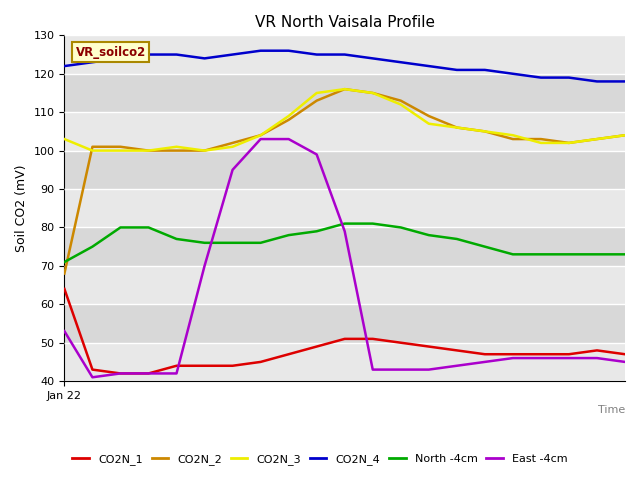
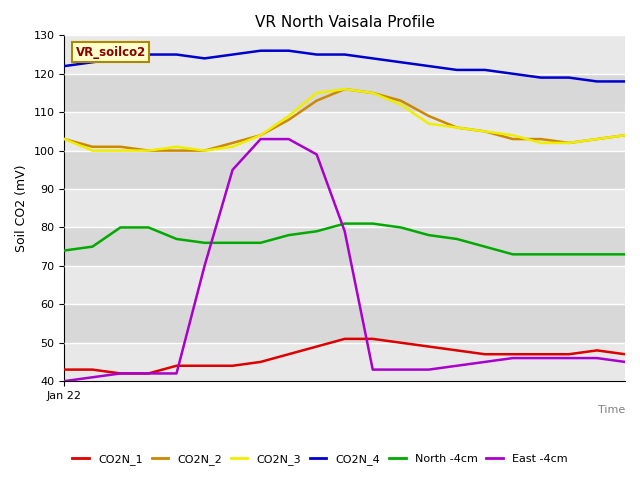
CO2N_1/Jan 22: 64 -> 43
CO2N_2/Jan 22: 68 -> 103
North -4cm/Jan 22: 71 -> 74
East -4cm/Jan 22: 53 -> 40
